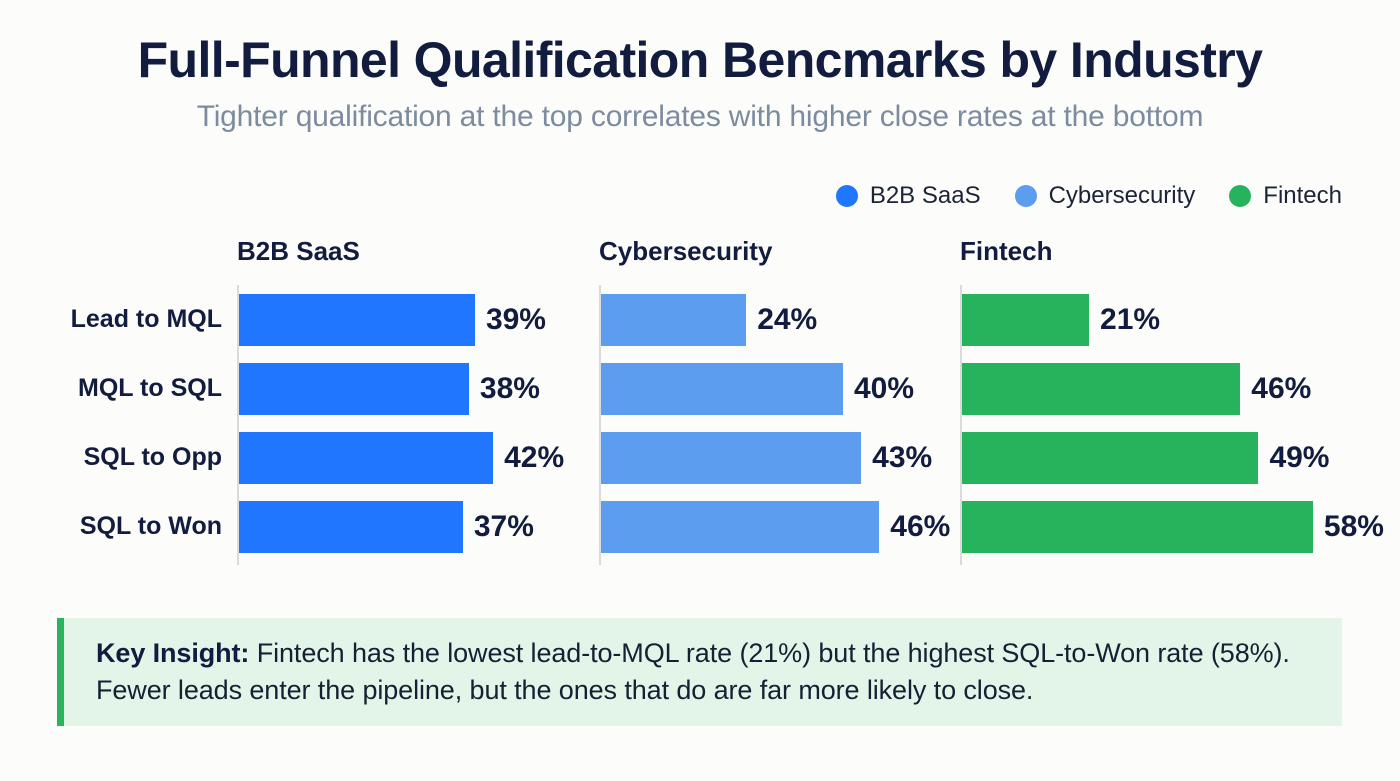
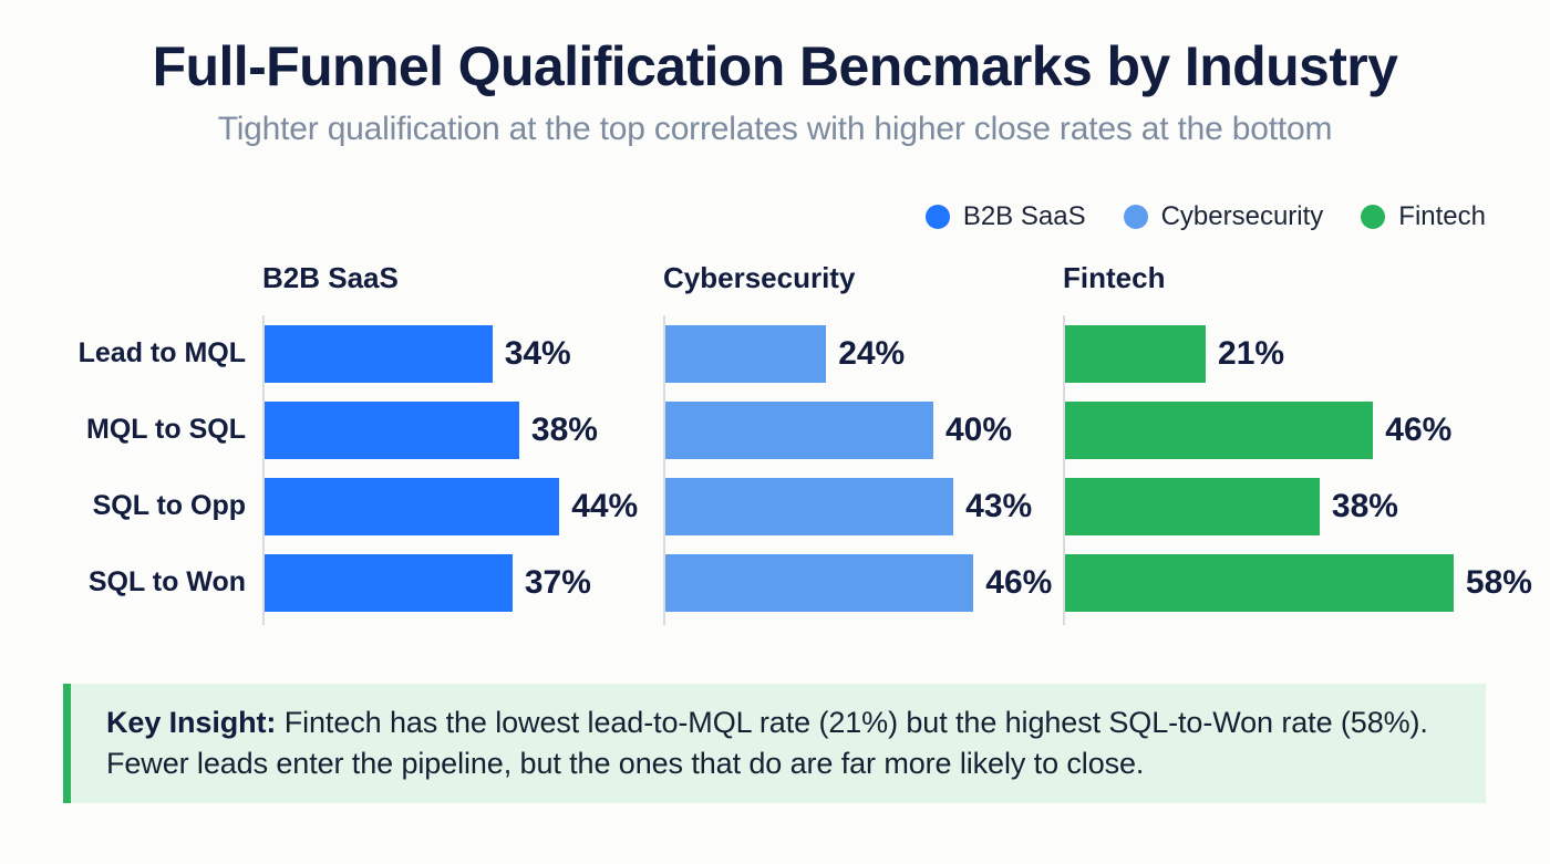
B2B SaaS/Lead to MQL: 39% -> 34%
B2B SaaS/SQL to Opp: 42% -> 44%
Fintech/SQL to Opp: 49% -> 38%
